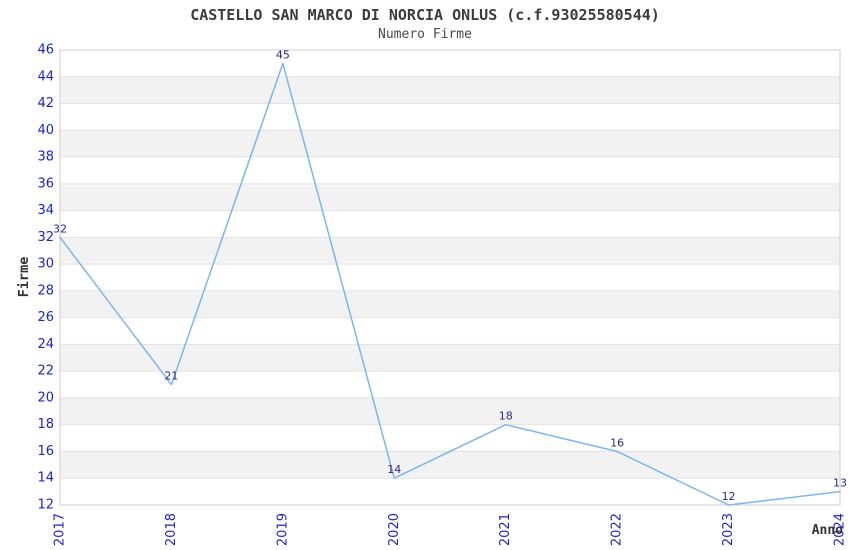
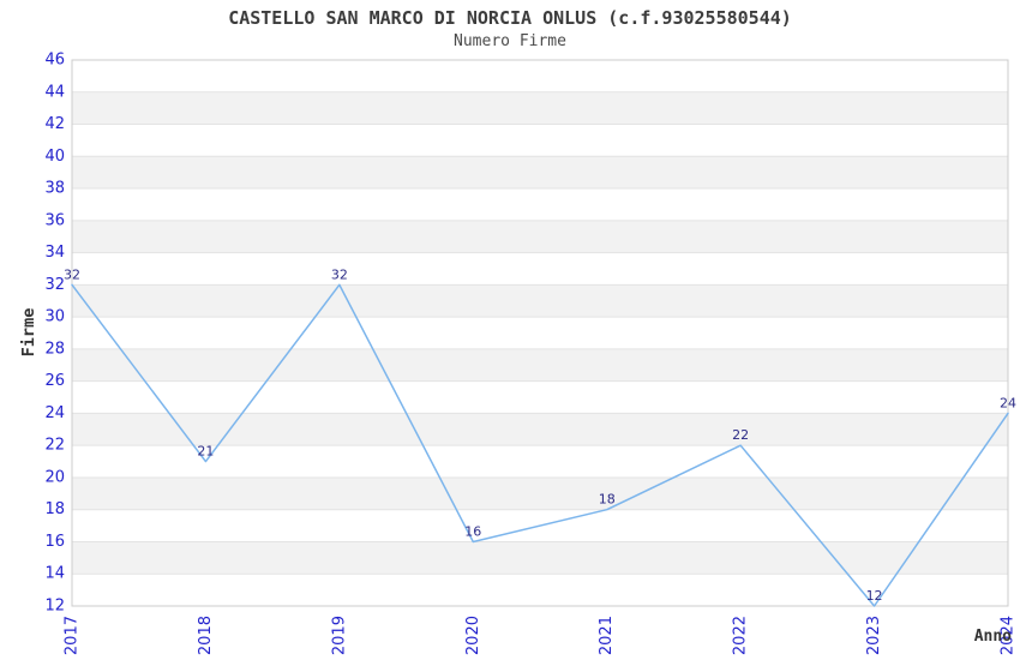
2019: 45 -> 32
2020: 14 -> 16
2022: 16 -> 22
2024: 13 -> 24
